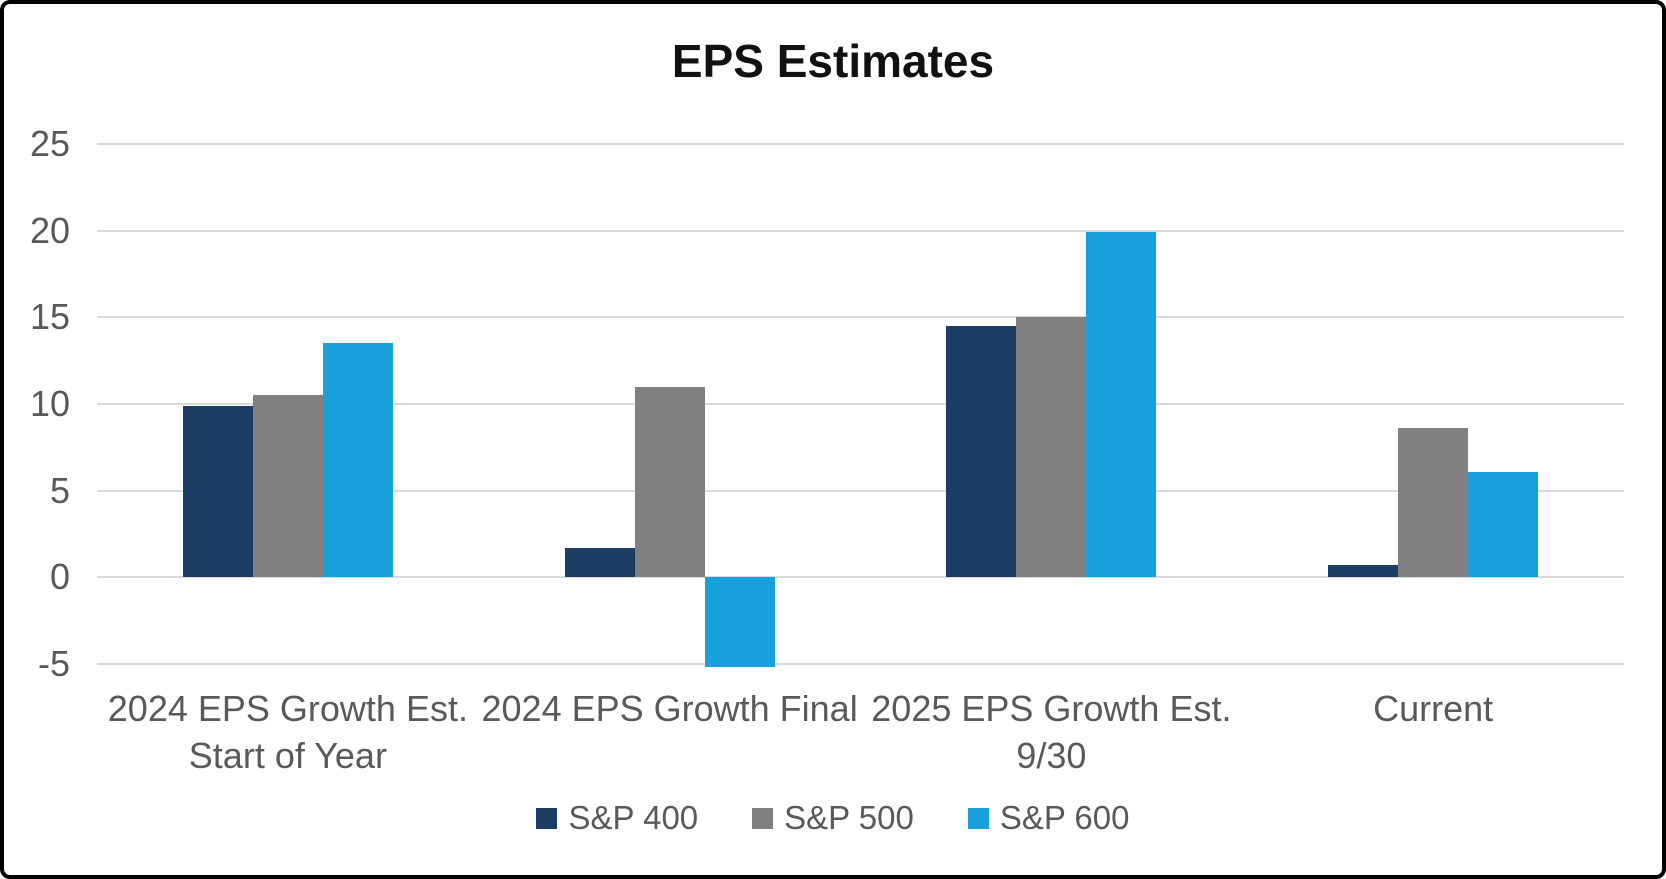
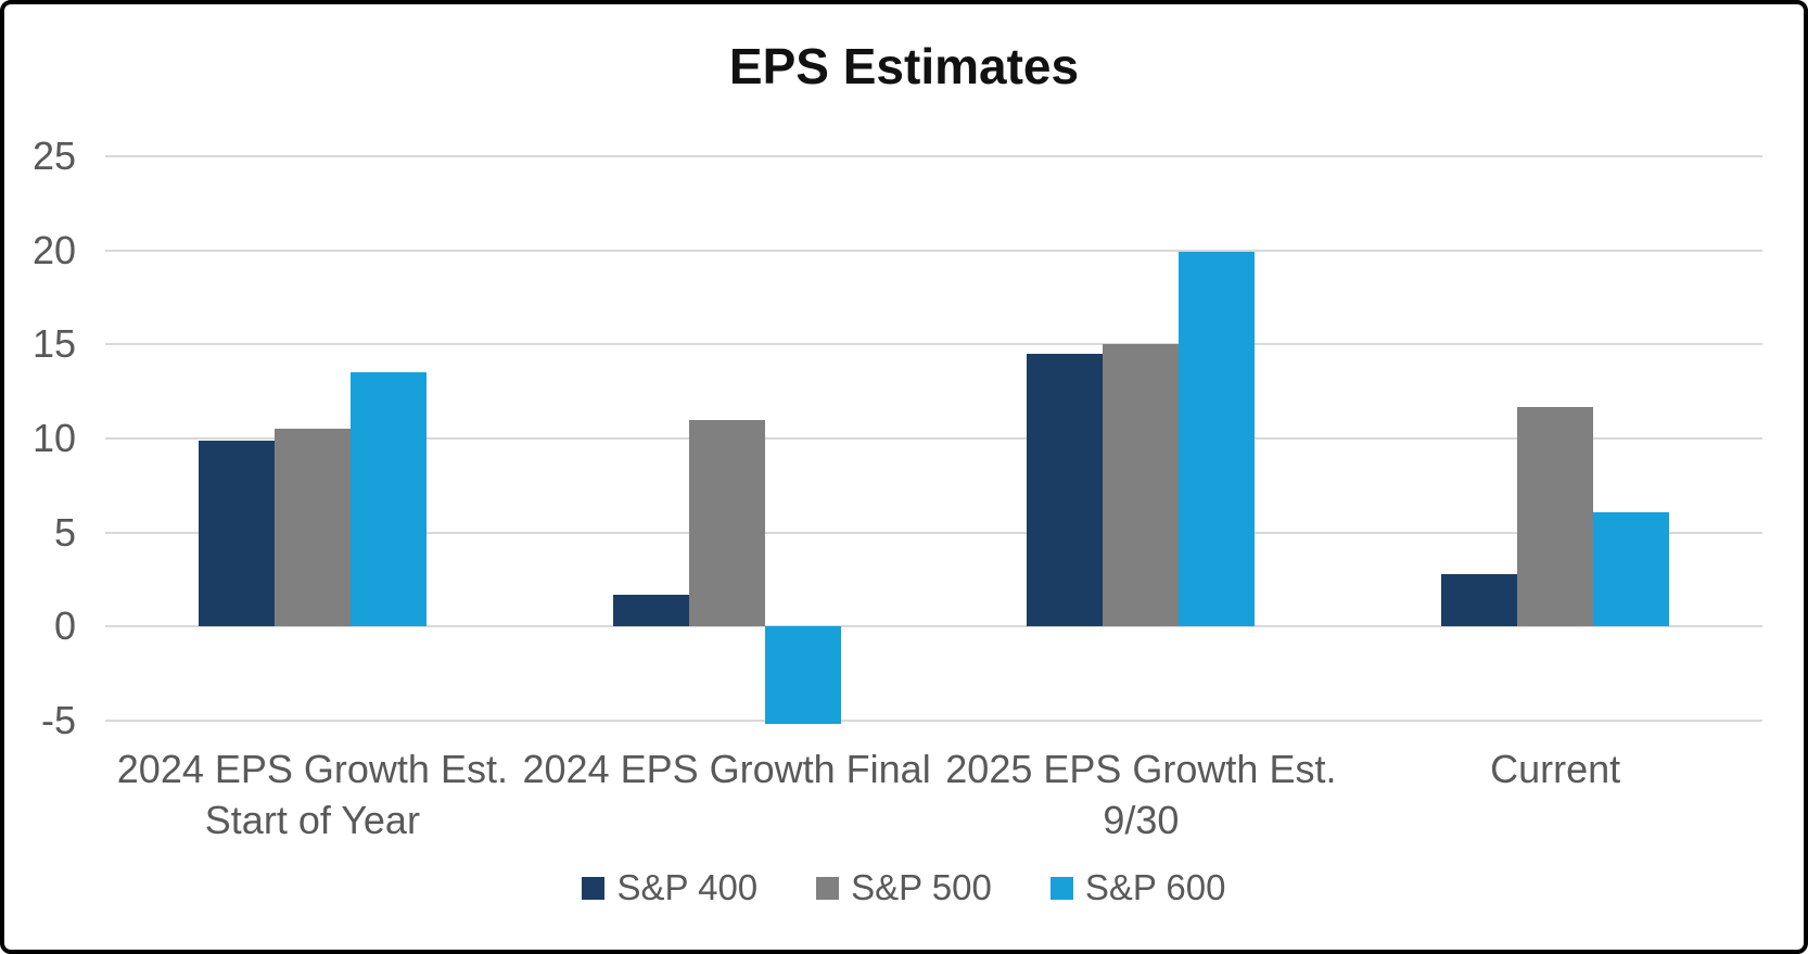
S&P 400/Current: 0.7 -> 2.8
S&P 500/Current: 8.6 -> 11.7
